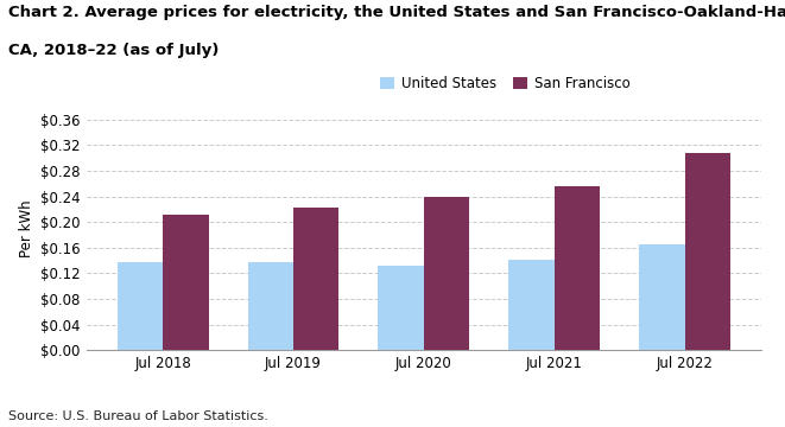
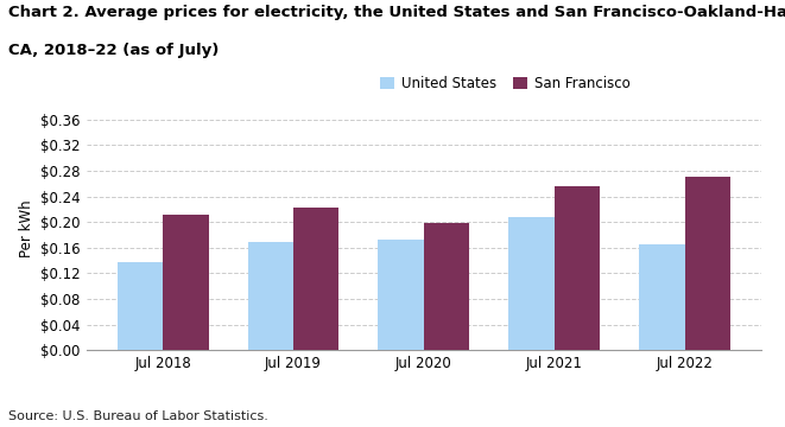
United States/Jul 2019: $0.138 -> $0.168
United States/Jul 2020: $0.132 -> $0.172
San Francisco/Jul 2020: $0.240 -> $0.198
United States/Jul 2021: $0.142 -> $0.208
San Francisco/Jul 2022: $0.308 -> $0.270
